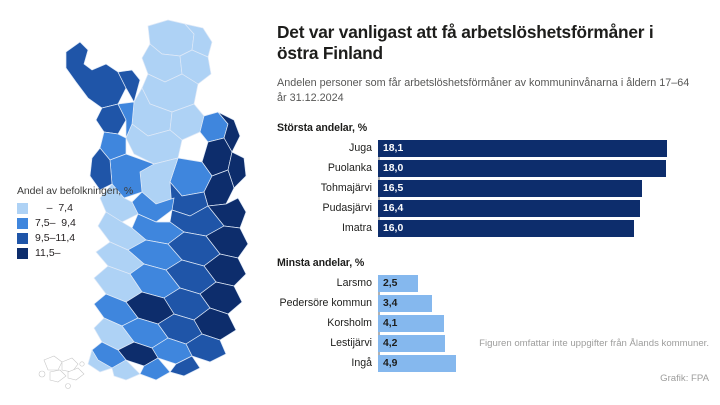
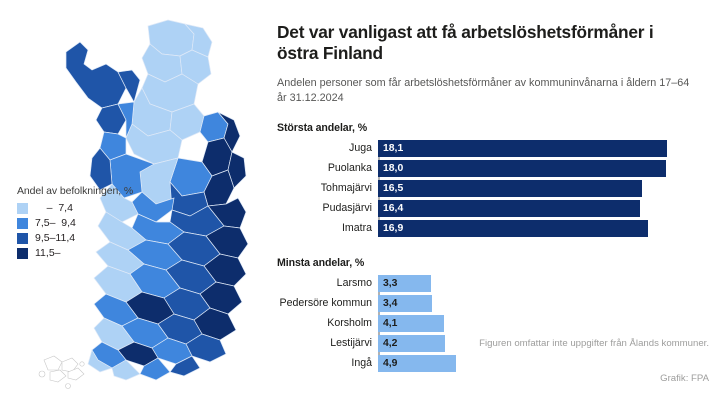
Största andelar, %/Imatra: 16,0 -> 16,9
Minsta andelar, %/Larsmo: 2,5 -> 3,3
